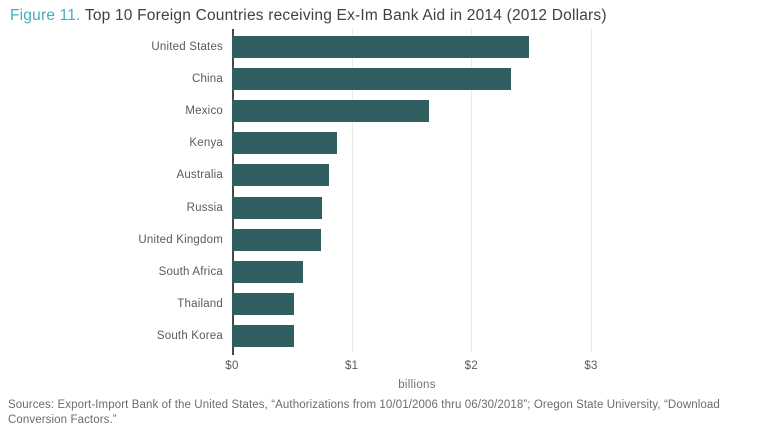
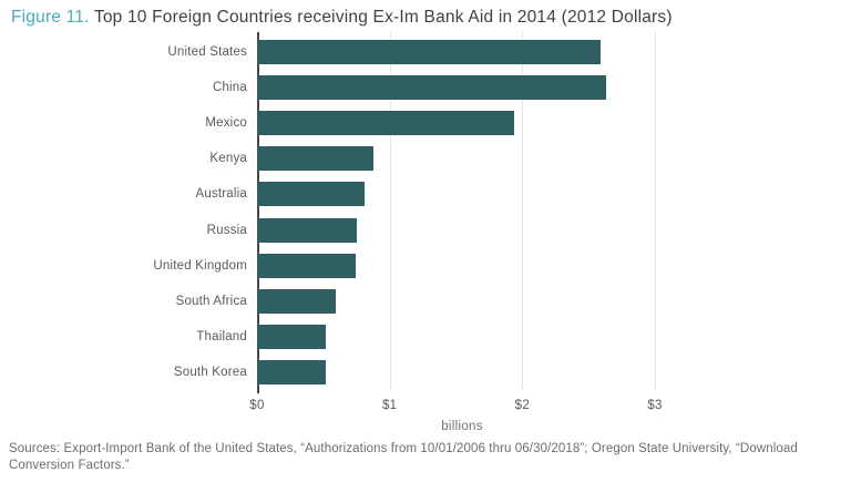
United States: $2.48 -> $2.59
China: $2.33 -> $2.63
Mexico: $1.65 -> $1.94
